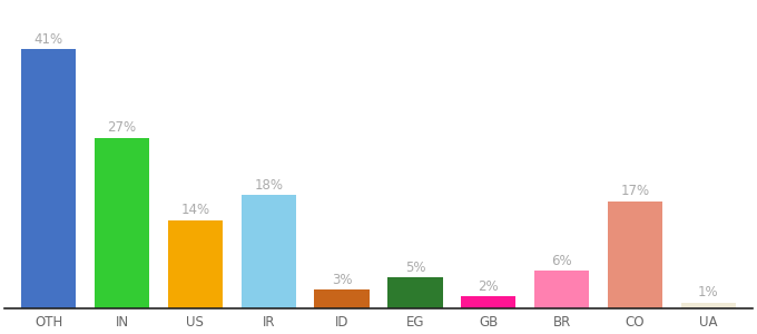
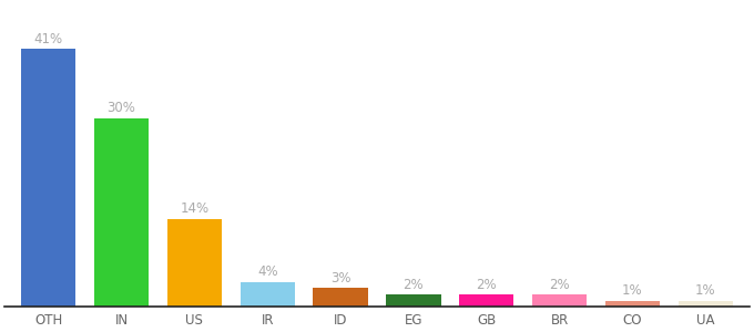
IN: 27% -> 30%
IR: 18% -> 4%
EG: 5% -> 2%
BR: 6% -> 2%
CO: 17% -> 1%
